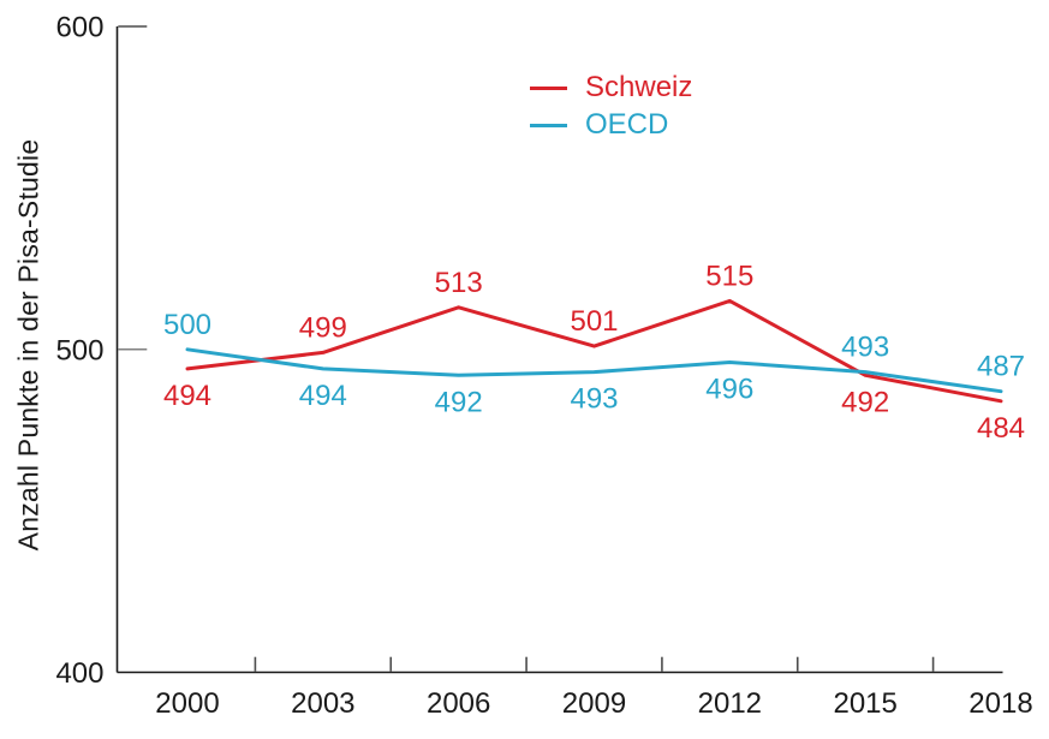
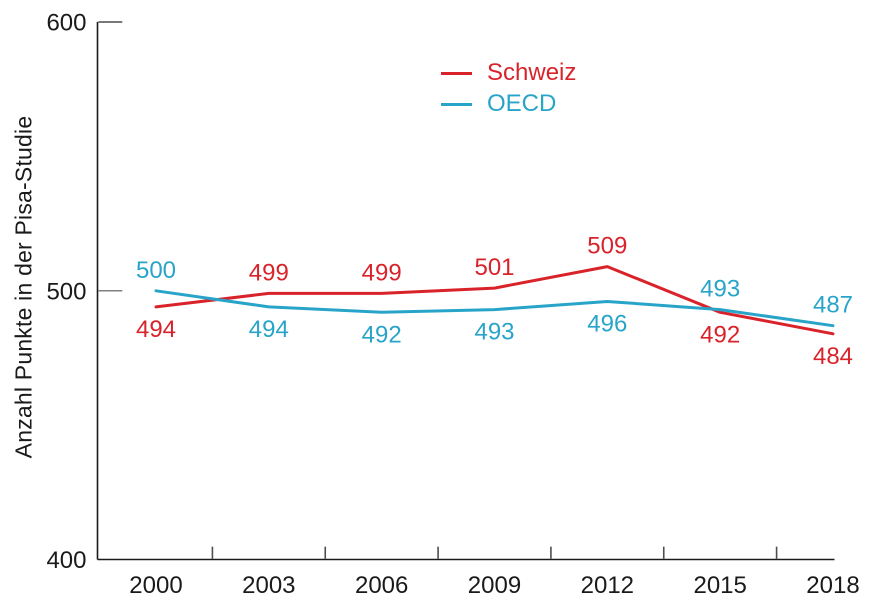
Schweiz/2006: 513 -> 499
Schweiz/2012: 515 -> 509
